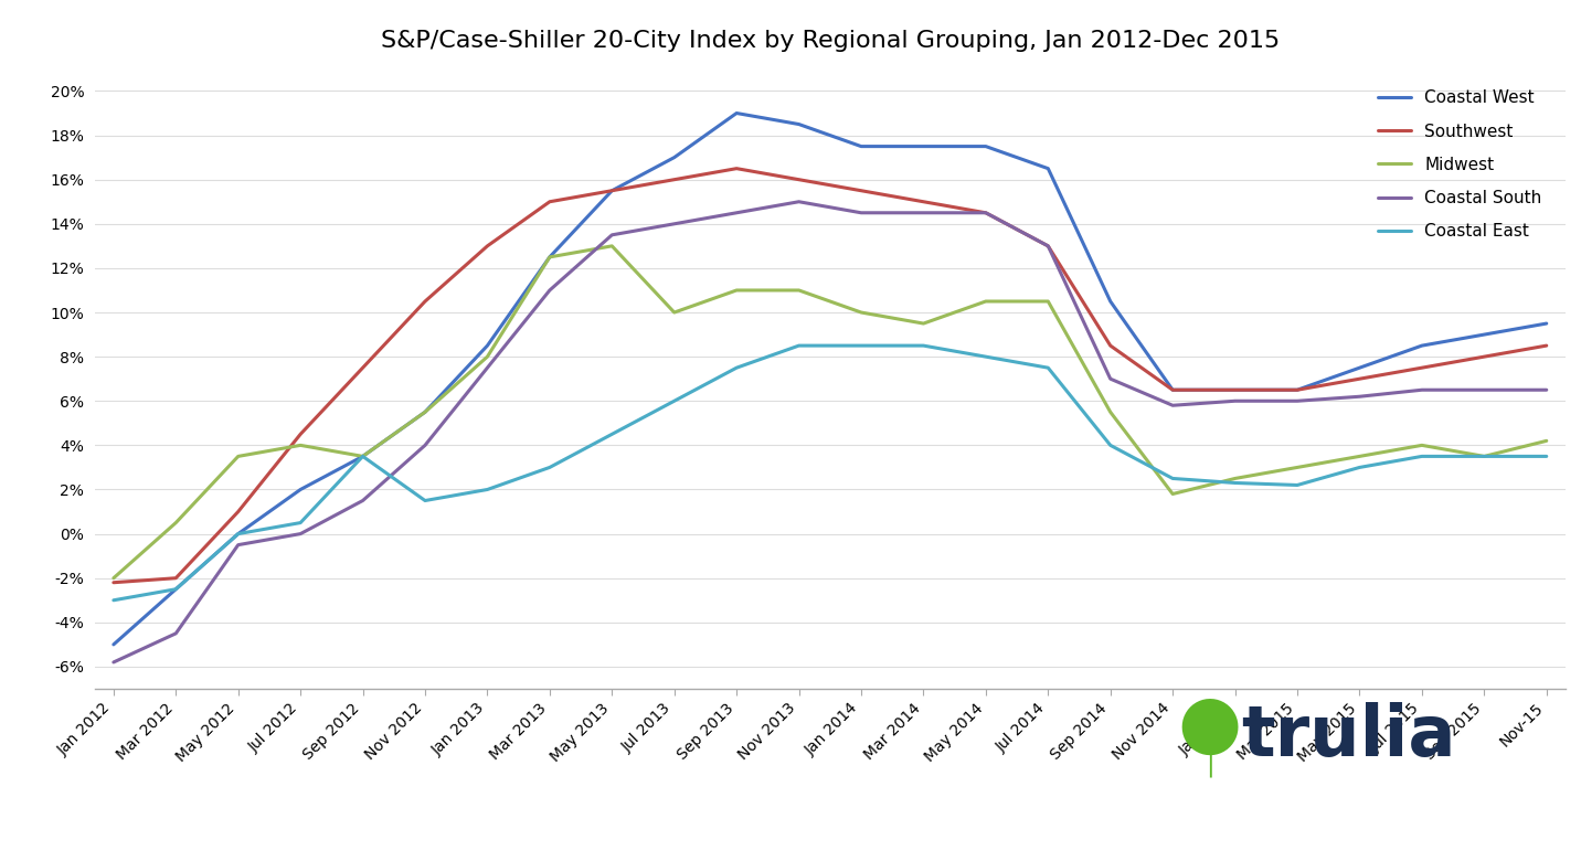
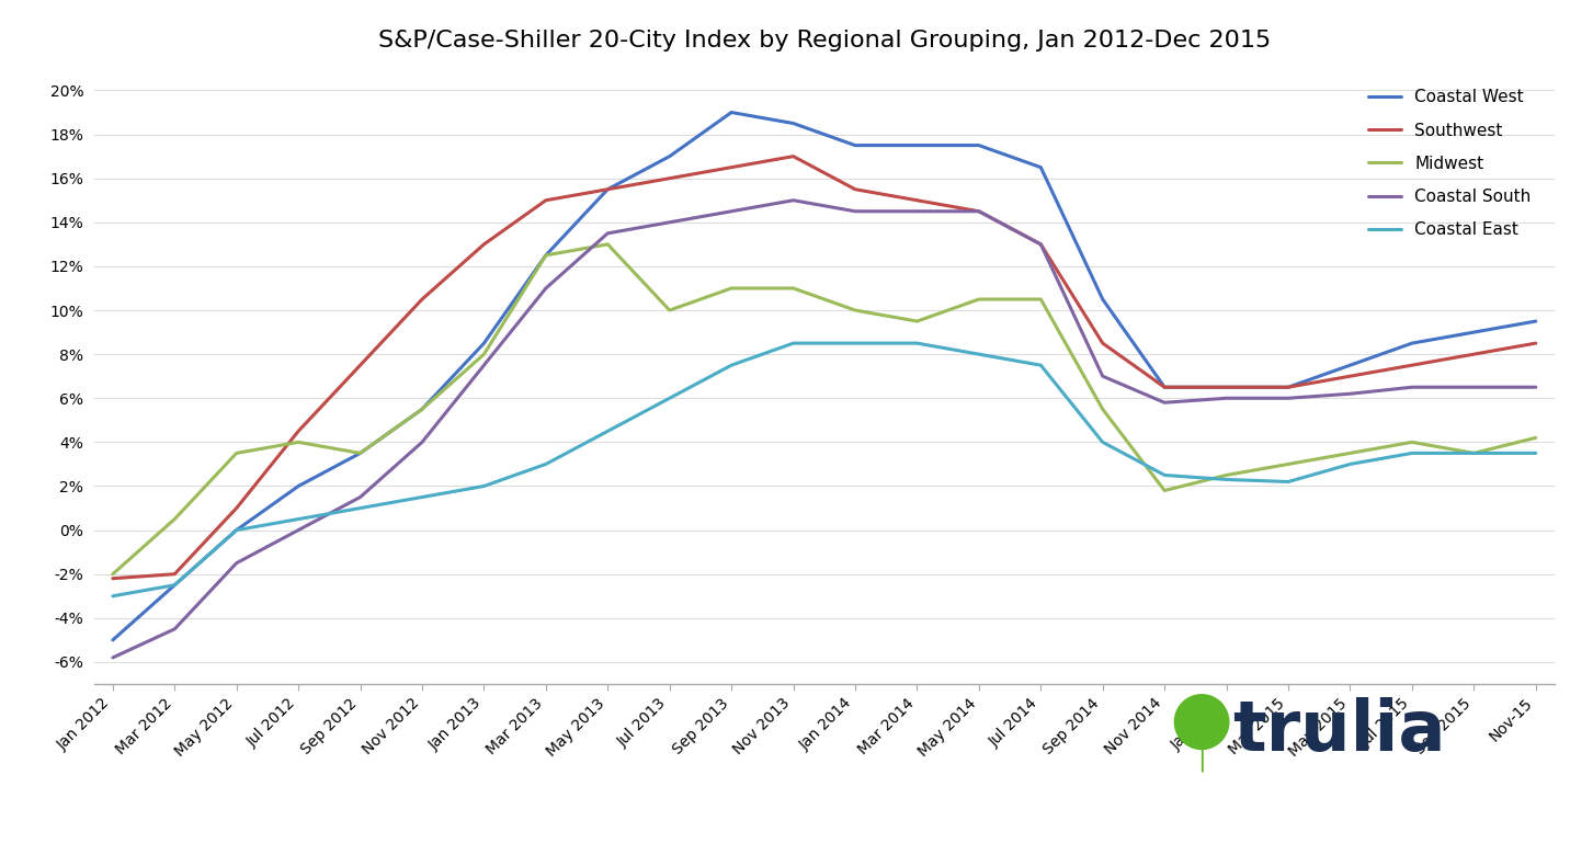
Coastal South/May 2012: -0.5% -> -1.5%
Coastal East/Sep 2012: 3.5% -> 1.0%
Southwest/Nov 2013: 16.0% -> 17.0%
